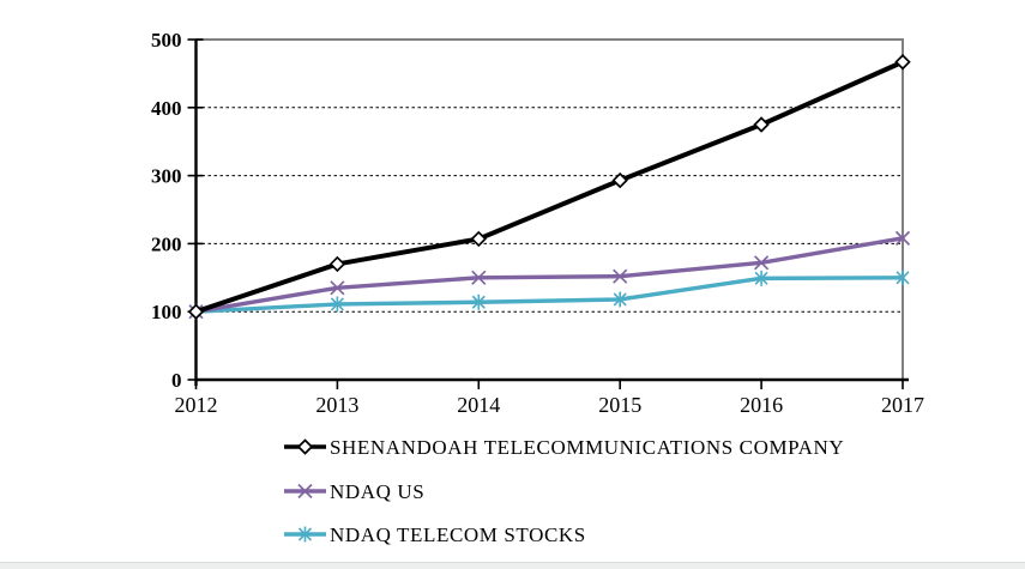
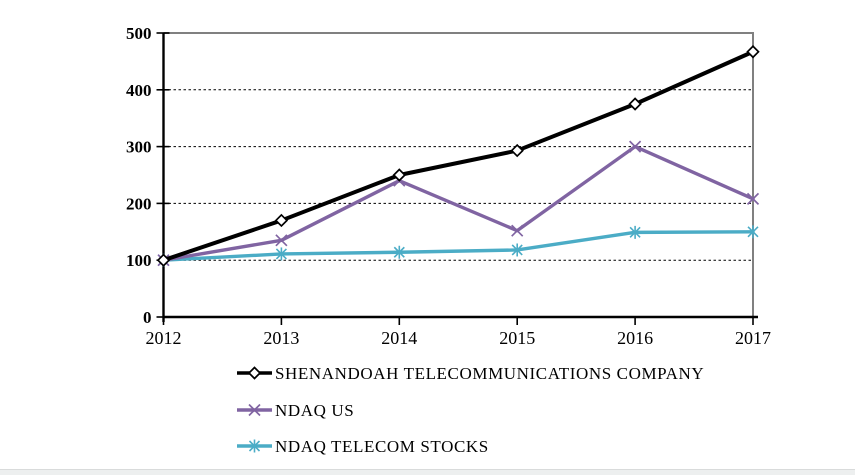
SHENANDOAH TELECOMMUNICATIONS COMPANY/2014: 210 -> 250
NDAQ US/2014: 150 -> 240
NDAQ US/2016: 170 -> 300
